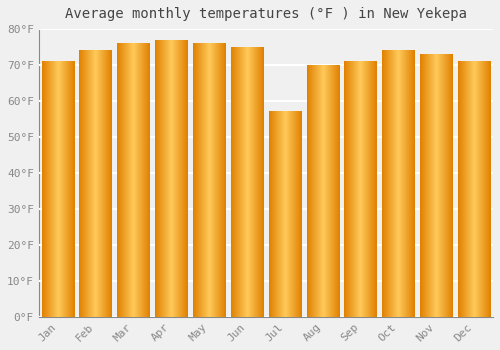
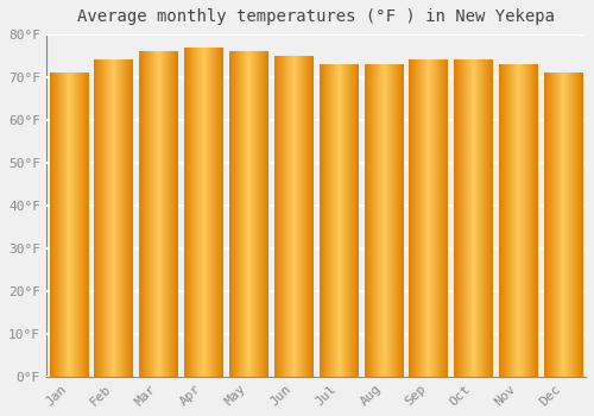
Jul: 57°F -> 73°F
Aug: 70°F -> 73°F
Sep: 71°F -> 74°F
